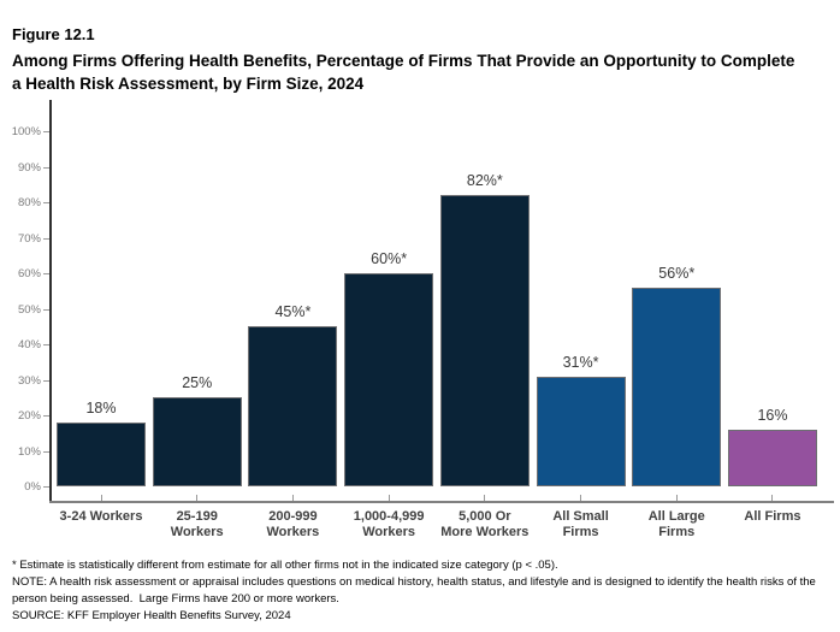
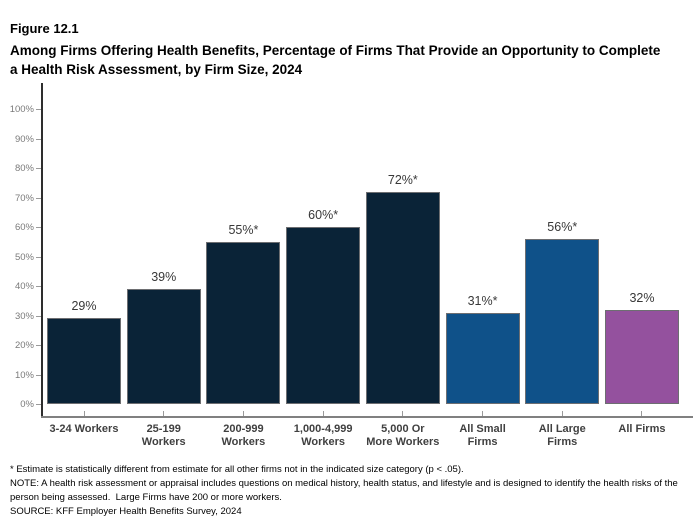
3-24 Workers: 18% -> 29%
25-199 Workers: 25% -> 39%
200-999 Workers: 45 -> 55
5,000 Or More Workers: 82 -> 72
All Firms: 16% -> 32%
